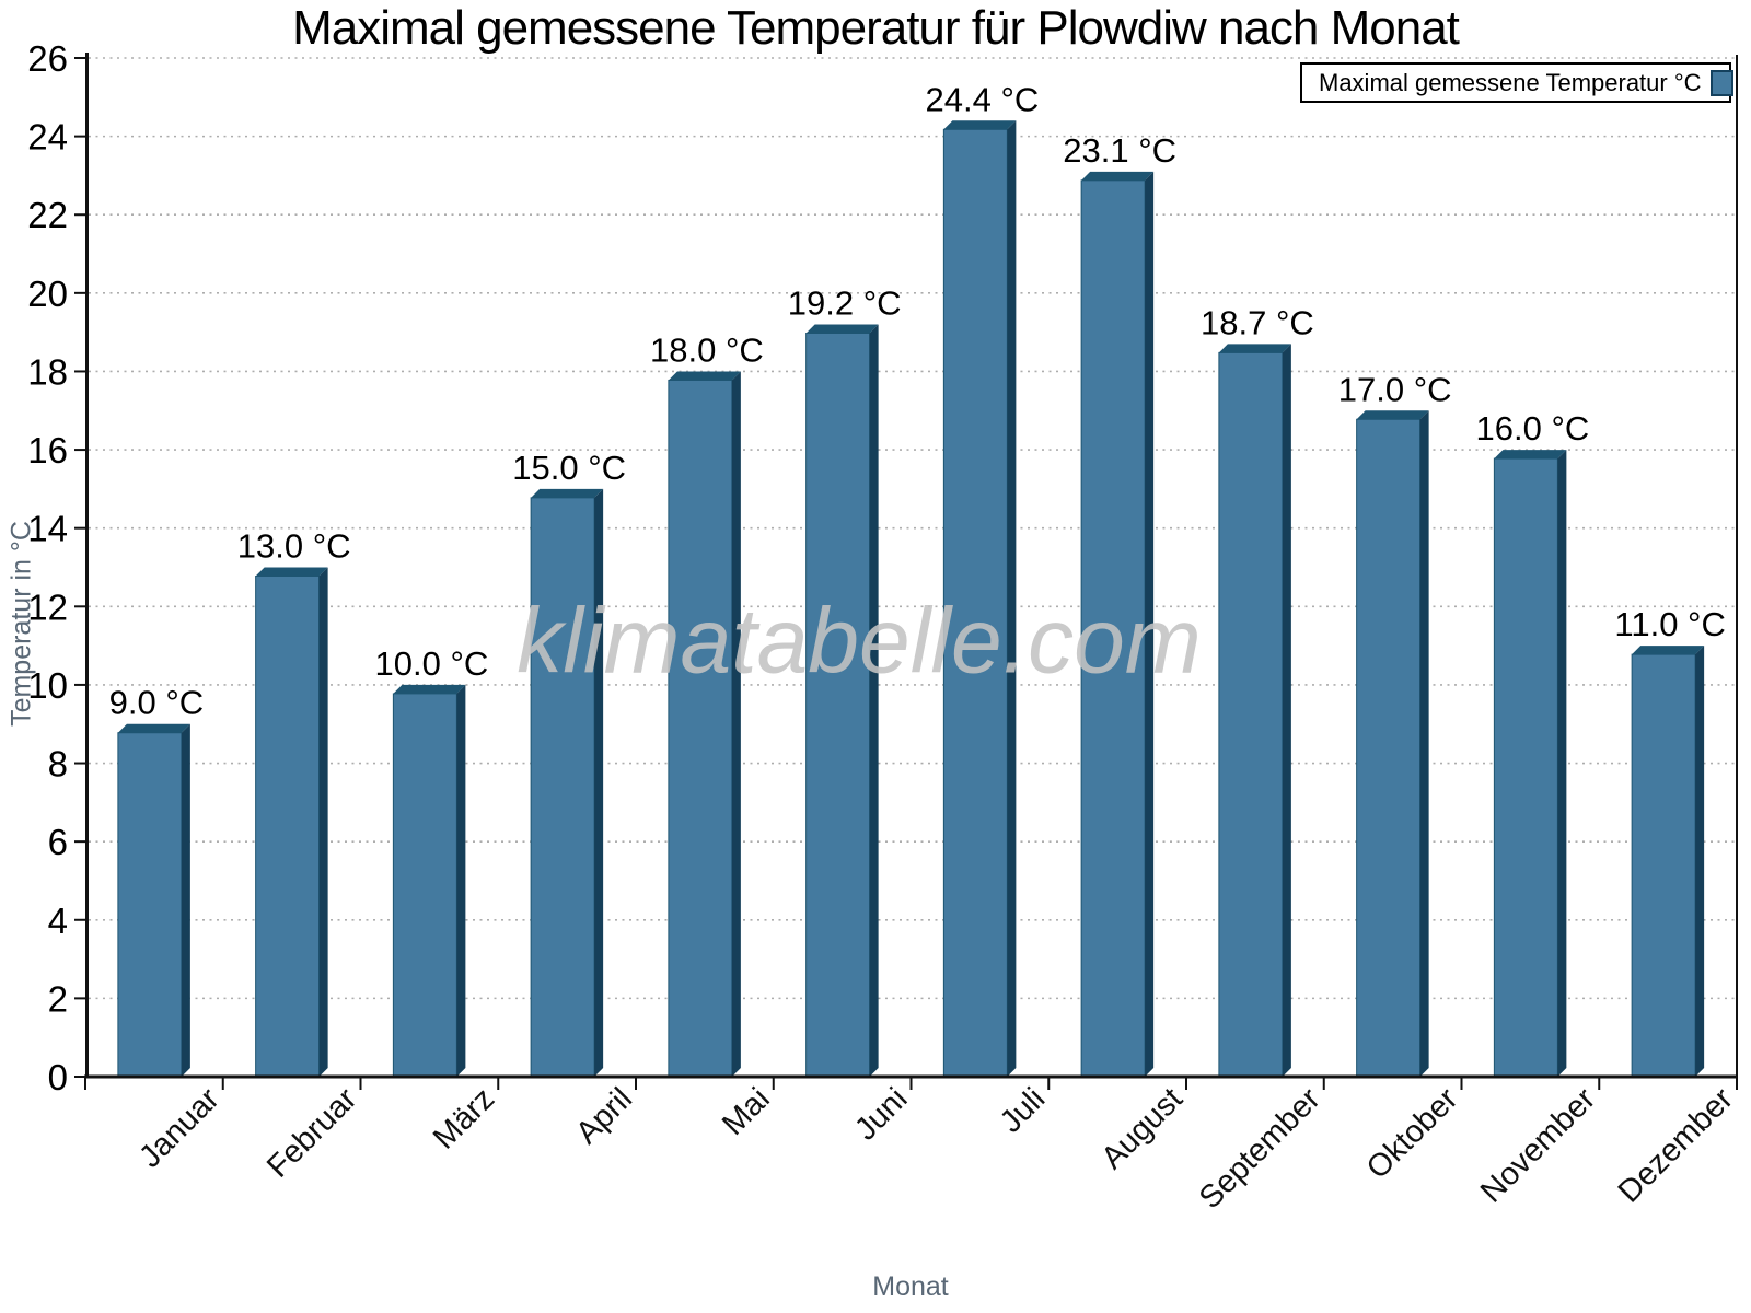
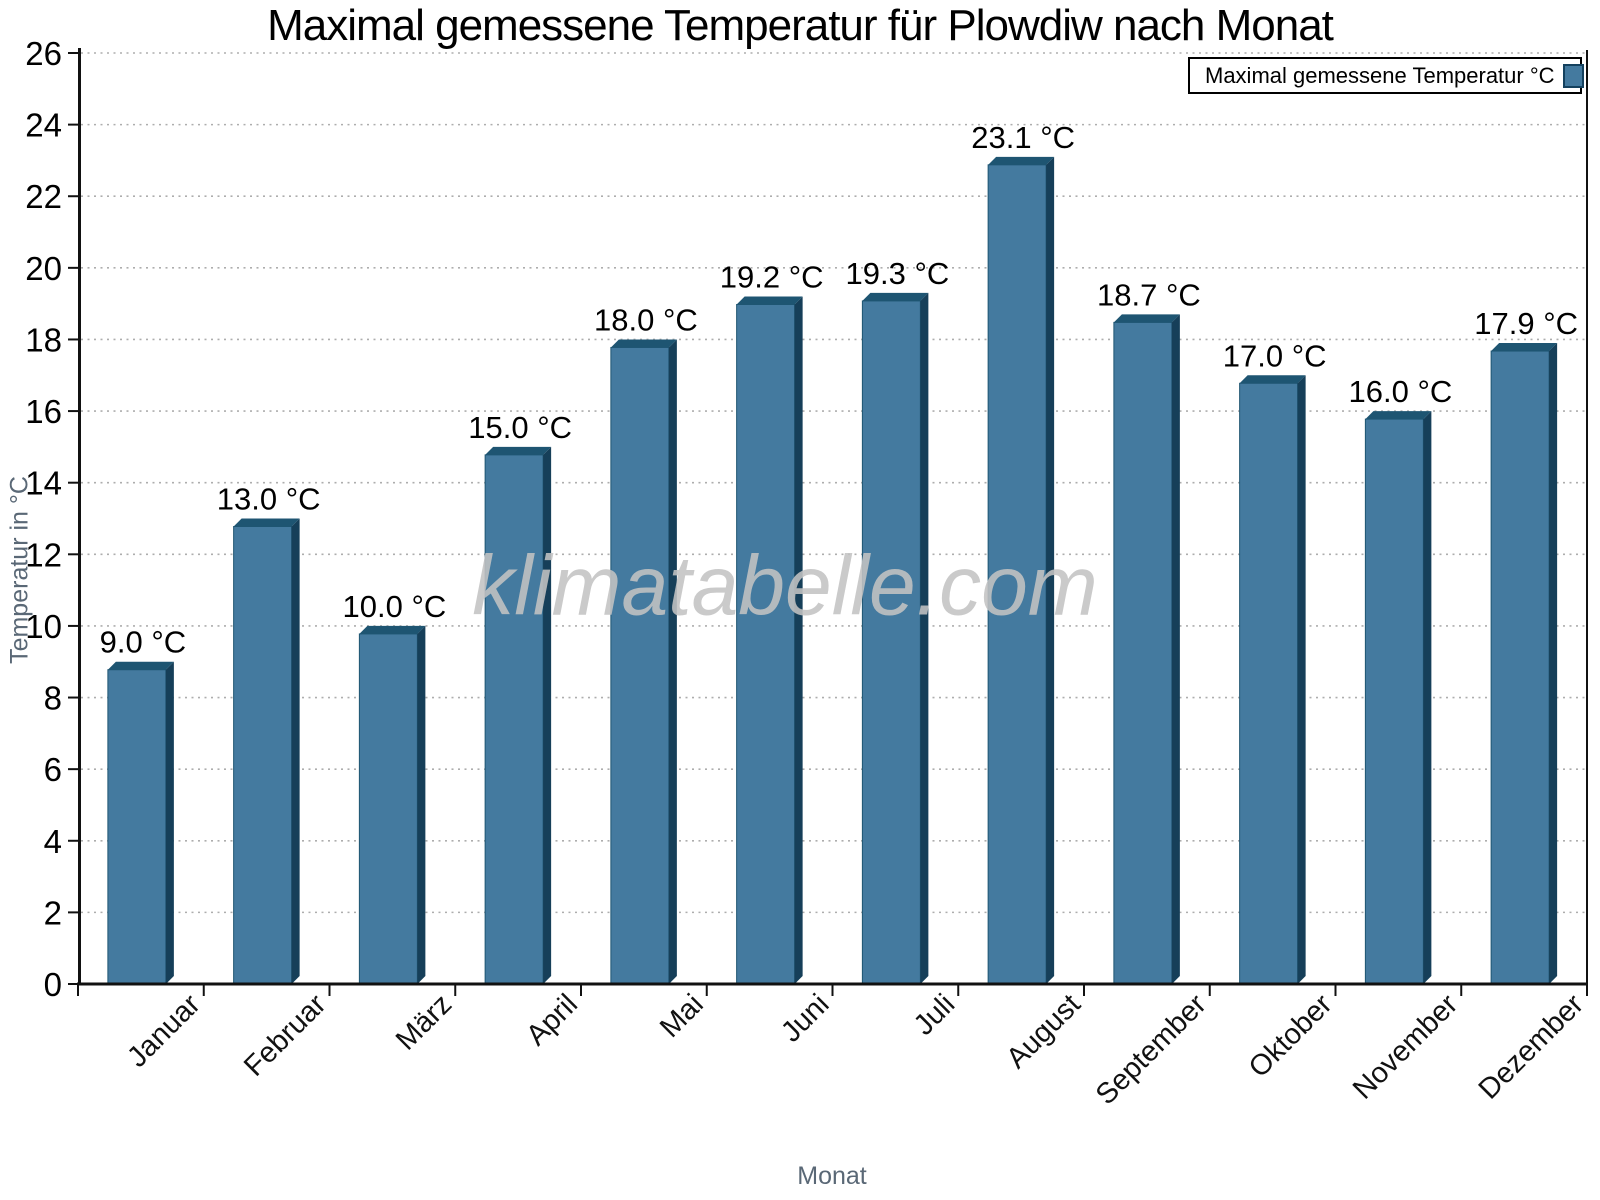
Juli: 24.4 -> 19.3
Dezember: 11.0 -> 17.9
